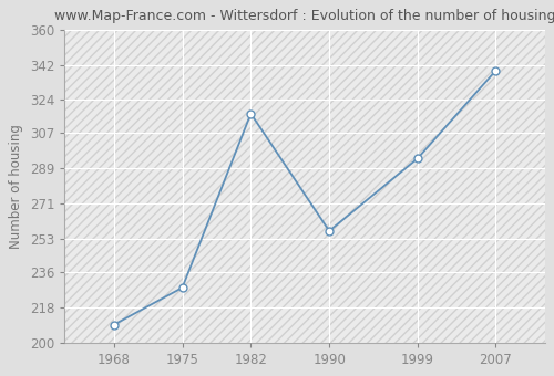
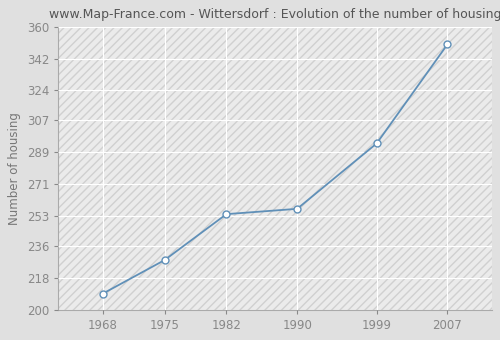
1982: 317 -> 254
2007: 339 -> 350
